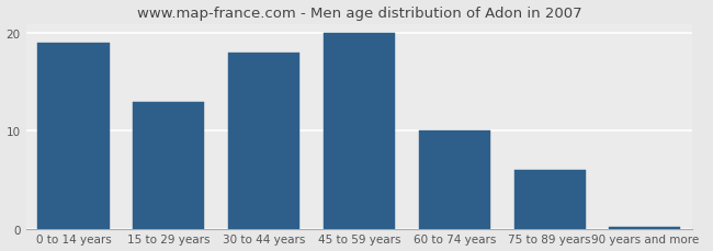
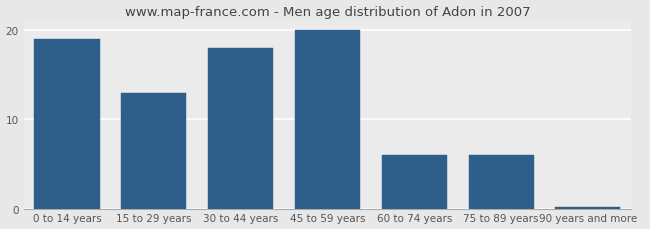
60 to 74 years: 10.0 -> 6.0
